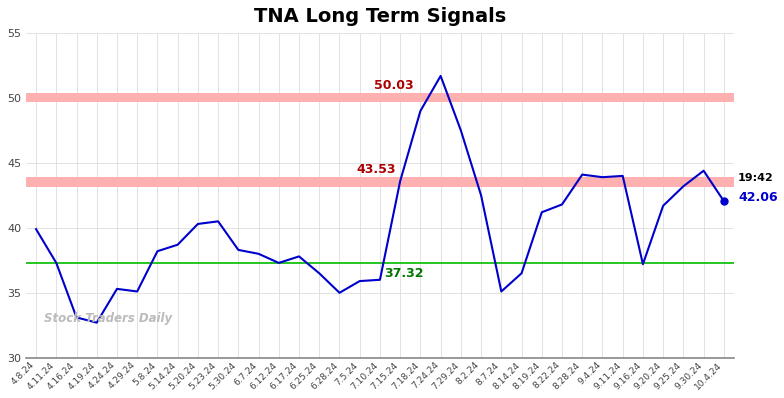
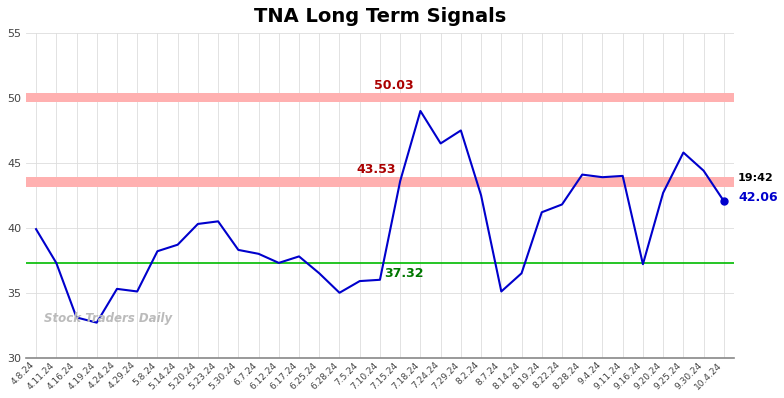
7.24.24: 51.7 -> 46.5
9.20.24: 41.7 -> 42.7
9.25.24: 43.2 -> 45.8
